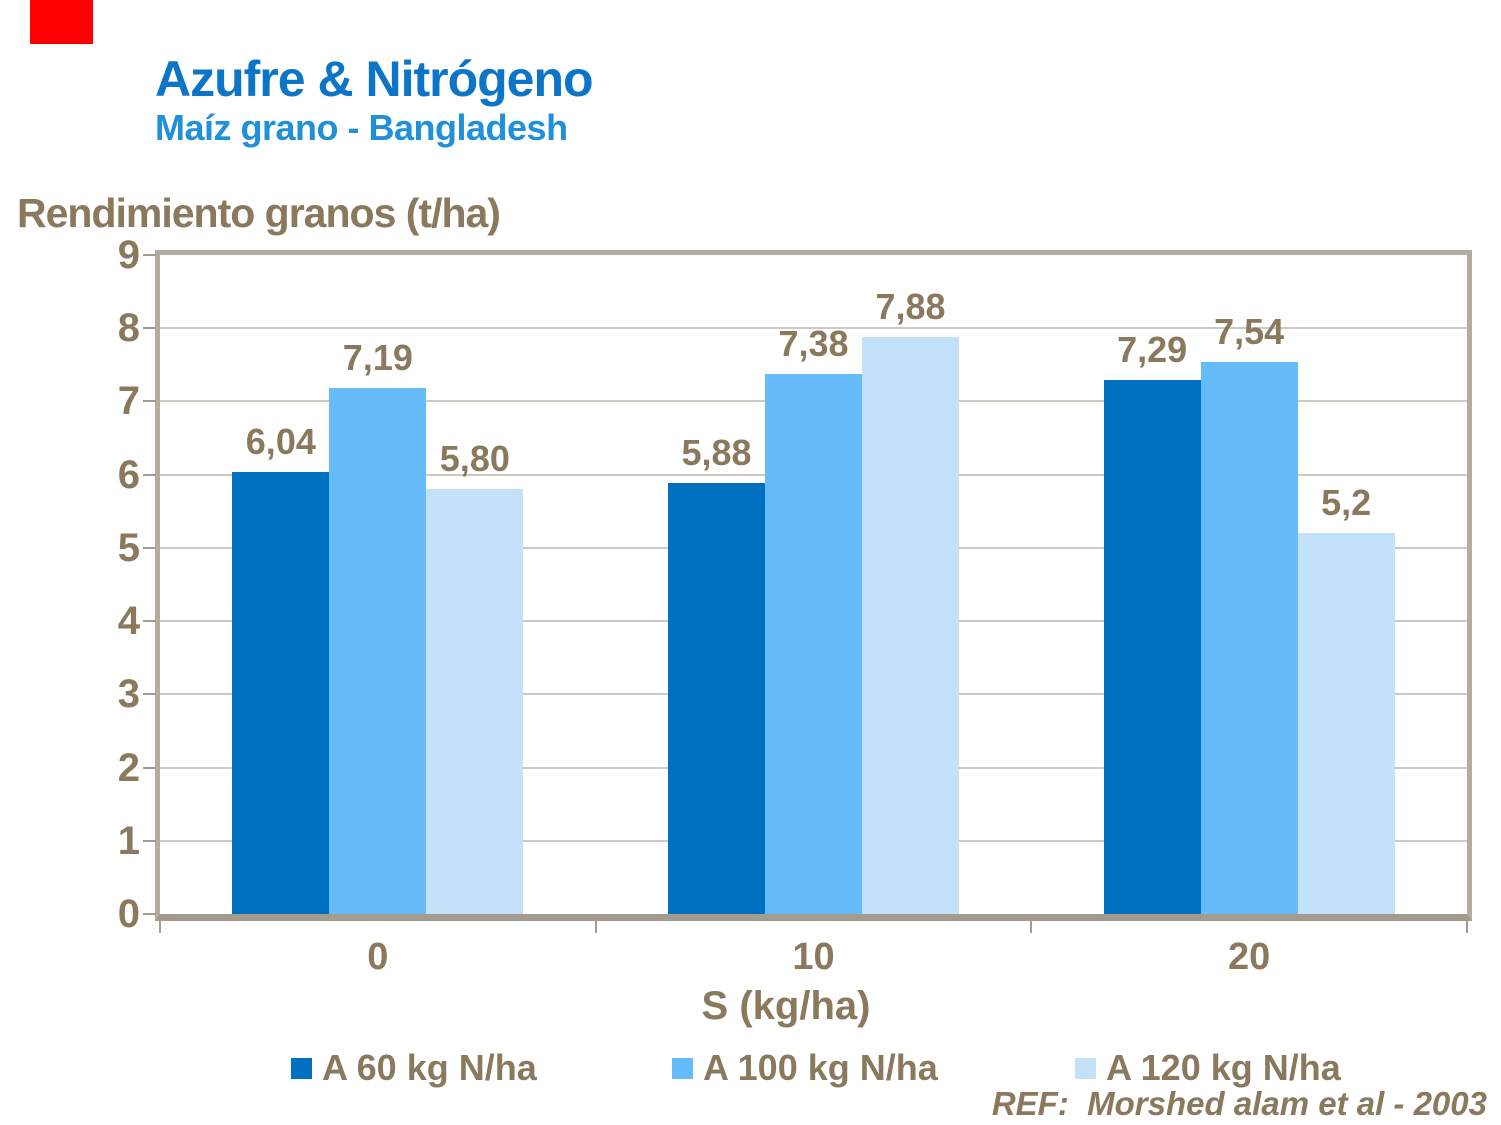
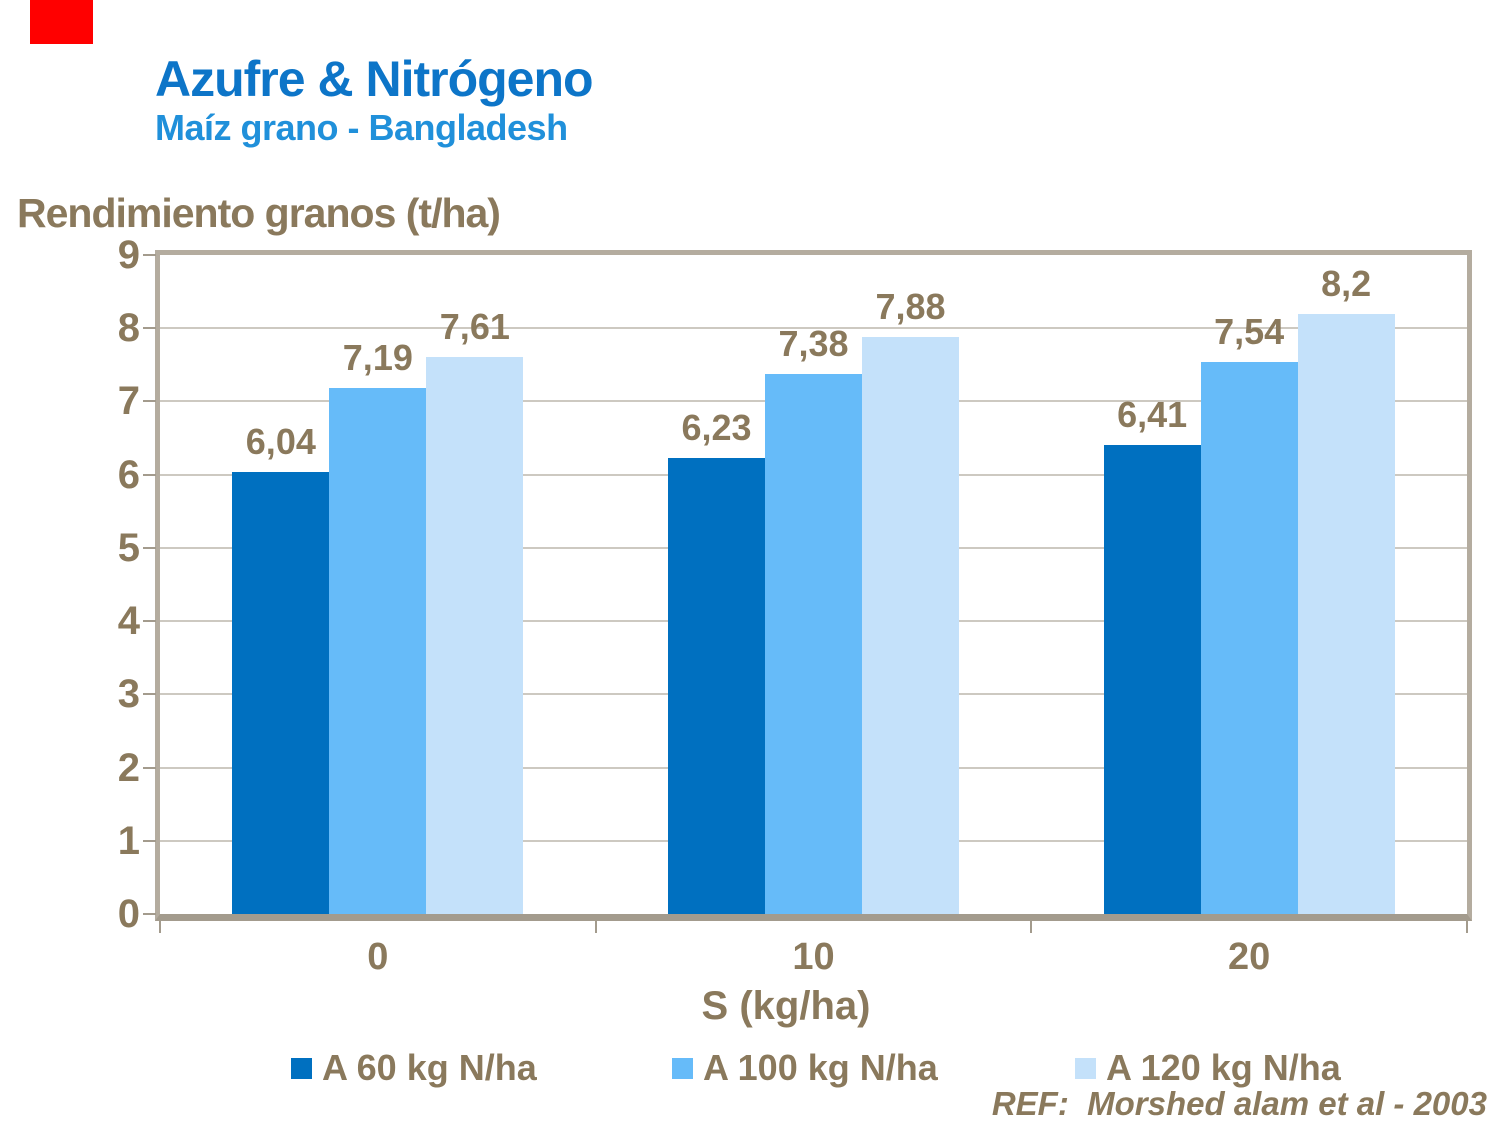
A 120 kg N/ha/0: 5,80 -> 7,61
A 60 kg N/ha/10: 5,88 -> 6,23
A 60 kg N/ha/20: 7,29 -> 6,41
A 120 kg N/ha/20: 5,2 -> 8,2
